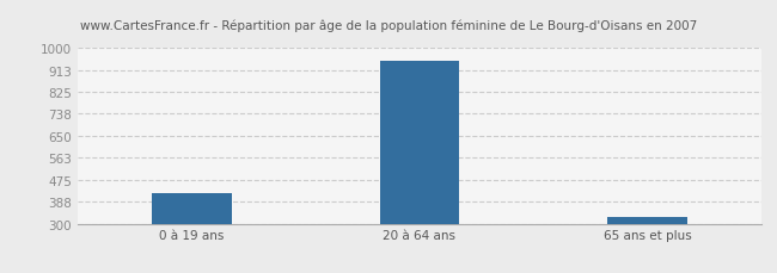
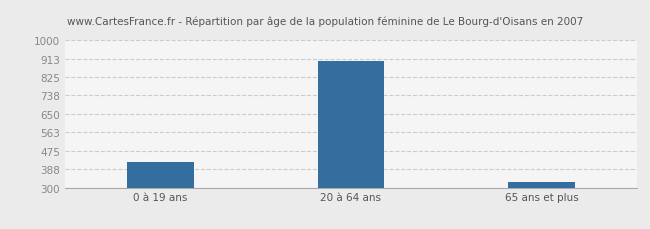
20 à 64 ans: 950 -> 900
